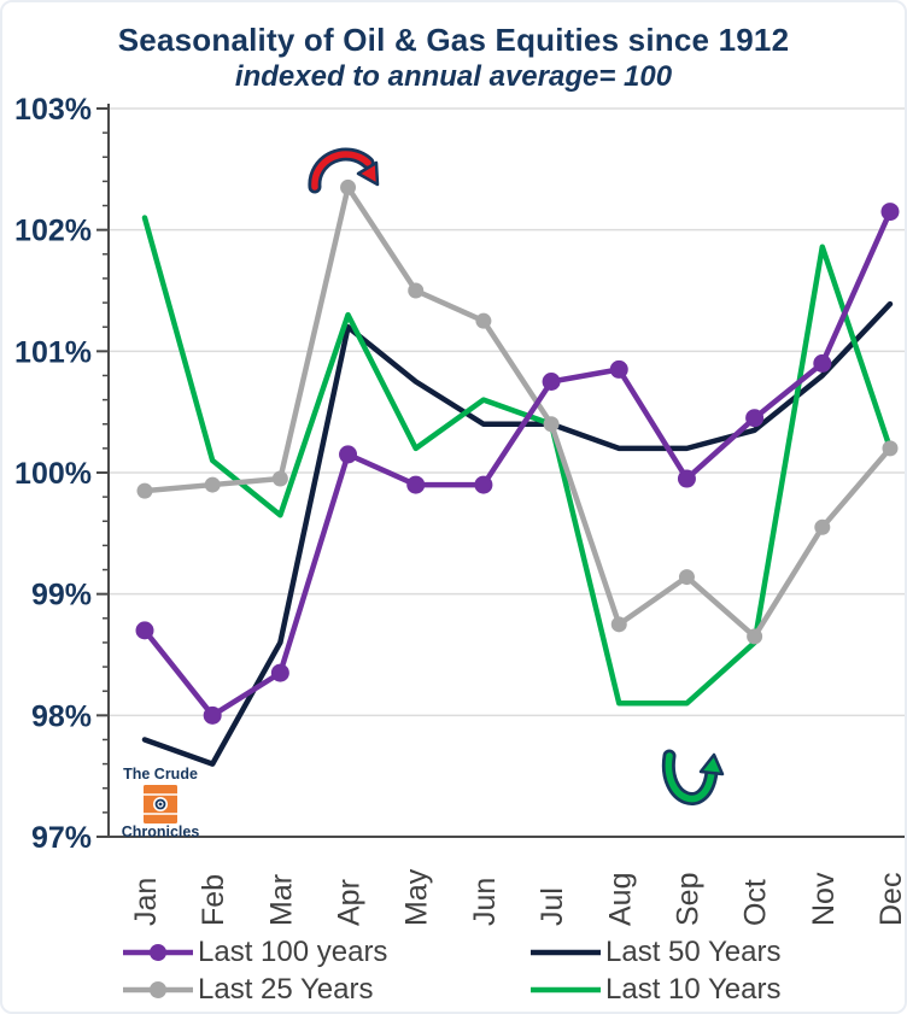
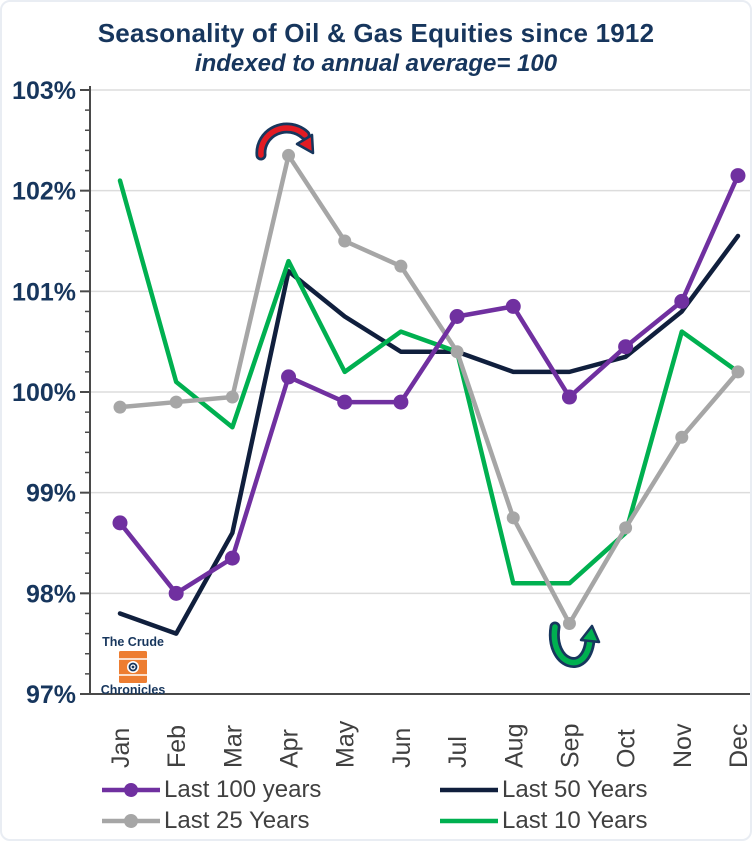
Last 25 Years/Sep: 99.14% -> 97.70%
Last 10 Years/Nov: 101.86% -> 100.60%
Last 50 Years/Dec: 101.39% -> 101.55%
